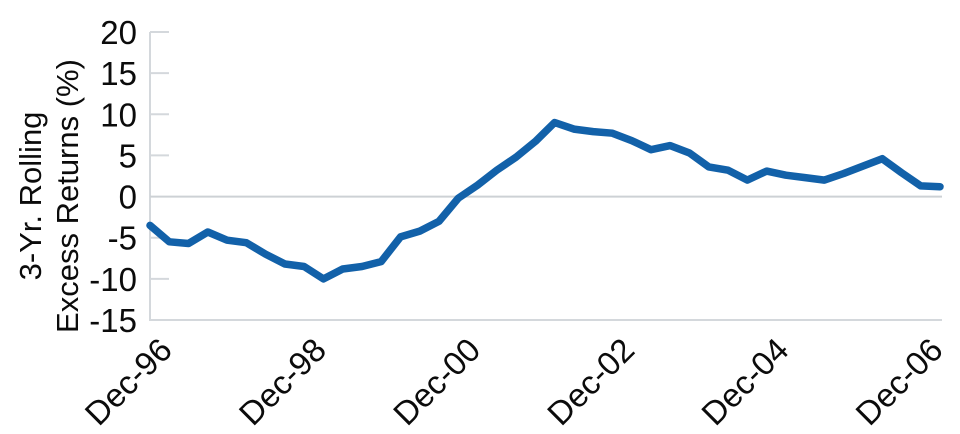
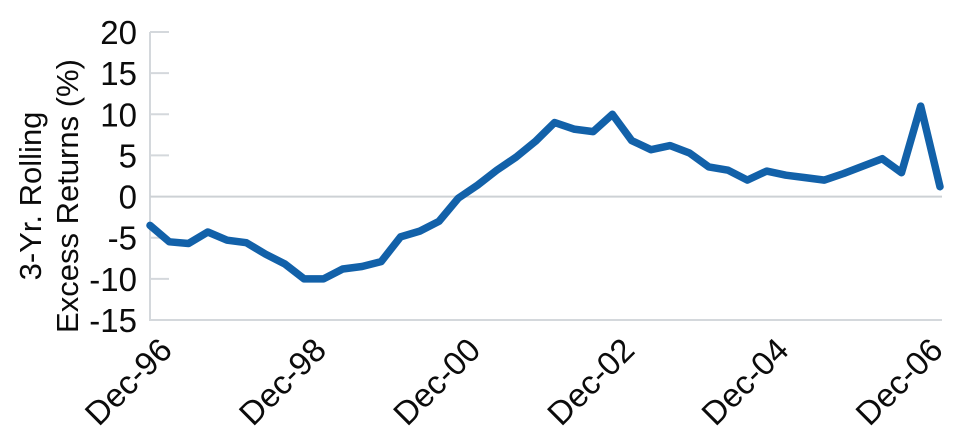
Dec-98: -8 -> -10
Dec-02: 8 -> 10
Dec-06: 1 -> 11
